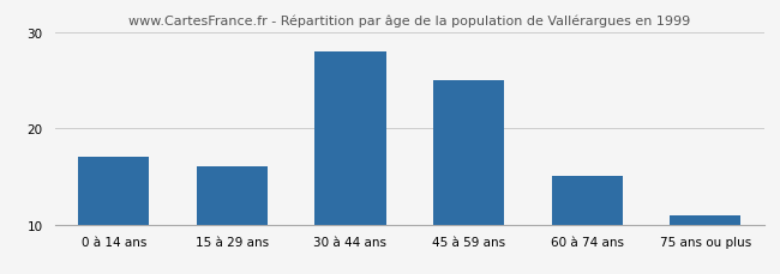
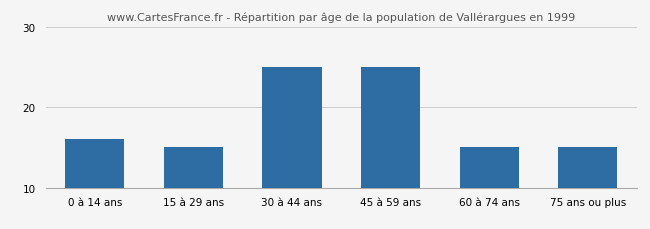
0 à 14 ans: 17 -> 16
15 à 29 ans: 16 -> 15
30 à 44 ans: 28 -> 25
75 ans ou plus: 11 -> 15
